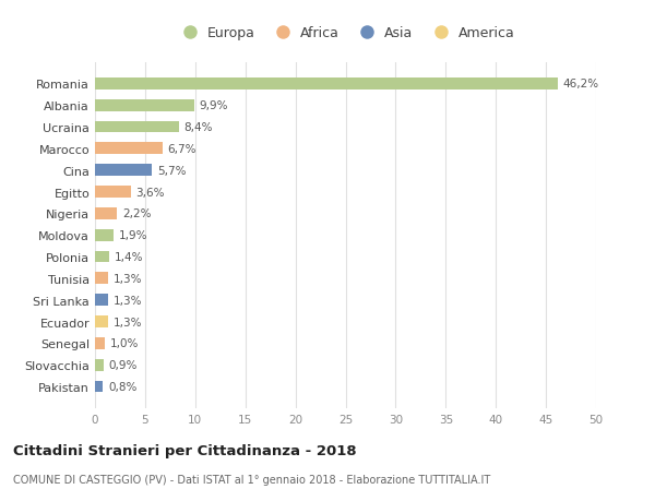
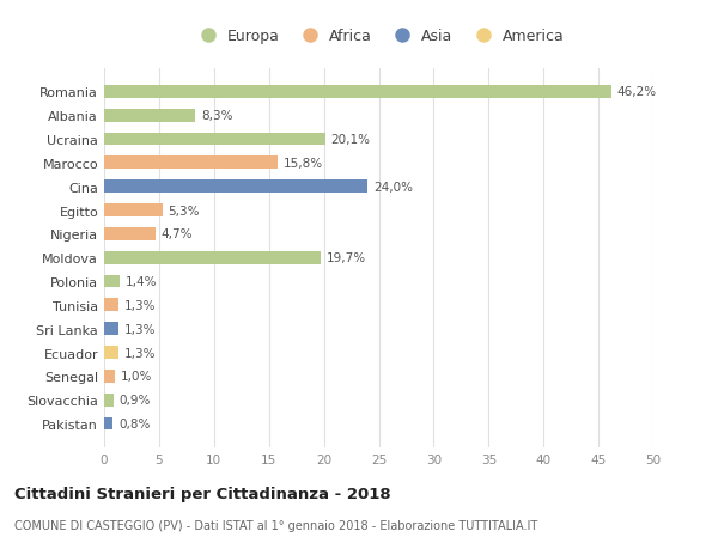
Albania: 9,9% -> 8,3%
Ucraina: 8,4% -> 20,1%
Marocco: 6,7% -> 15,8%
Cina: 5,7% -> 24,0%
Egitto: 3,6% -> 5,3%
Nigeria: 2,2% -> 4,7%
Moldova: 1,9% -> 19,7%
